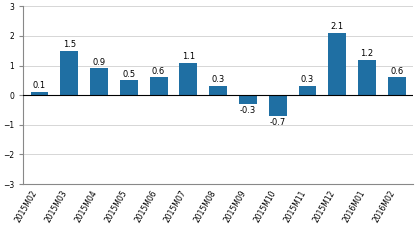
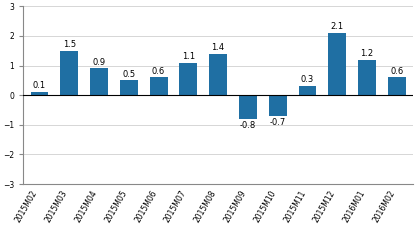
2015M08: 0.3 -> 1.4
2015M09: -0.3 -> -0.8
